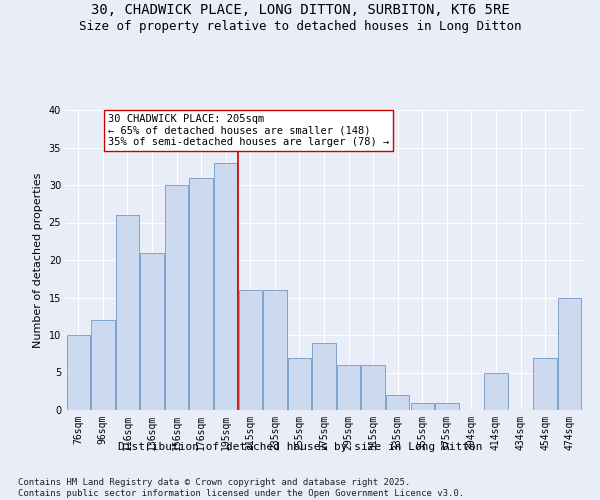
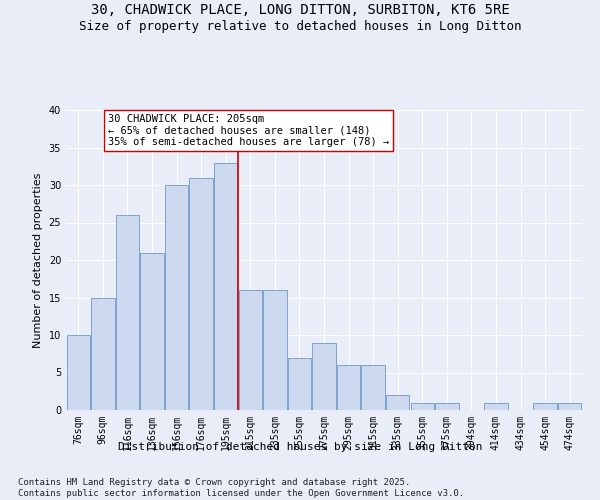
96sqm: 12 -> 15
414sqm: 5 -> 1
454sqm: 7 -> 1
474sqm: 15 -> 1
